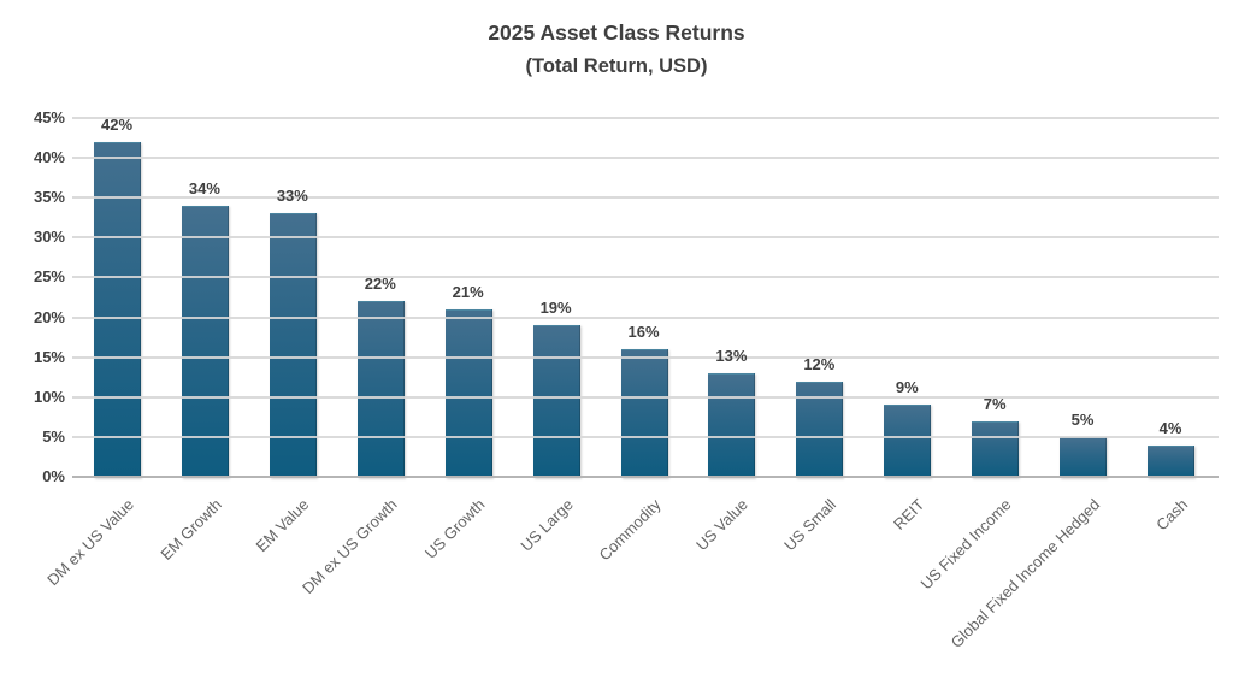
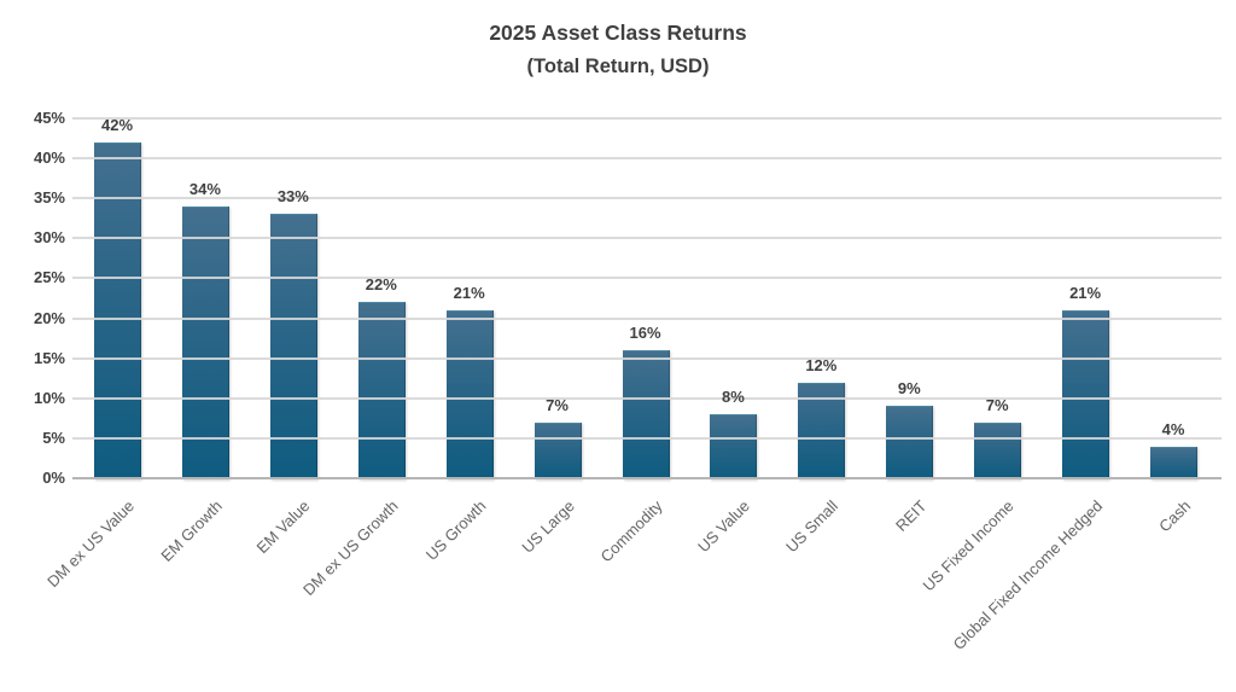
US Large: 19% -> 7%
US Value: 13% -> 8%
Global Fixed Income Hedged: 5% -> 21%
